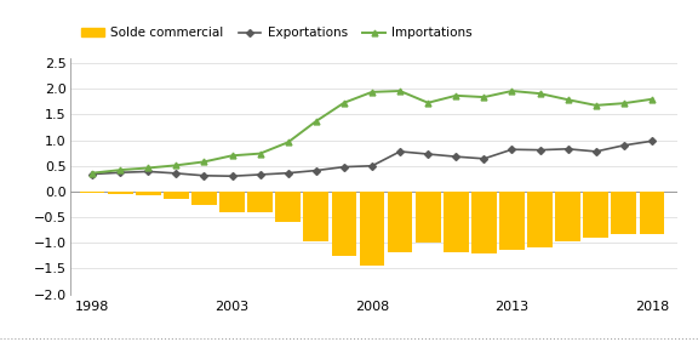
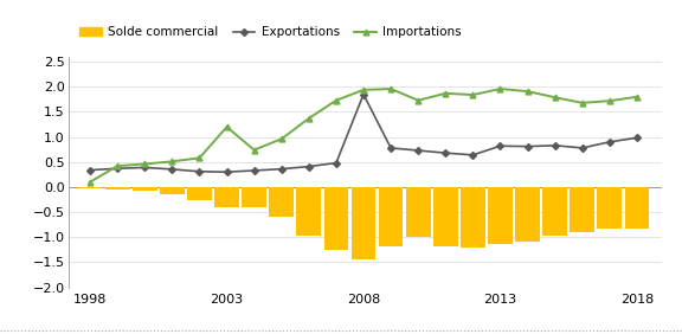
Importations/1998: 0.36 -> 0.10
Importations/2003: 0.70 -> 1.20
Exportations/2008: 0.50 -> 1.85
